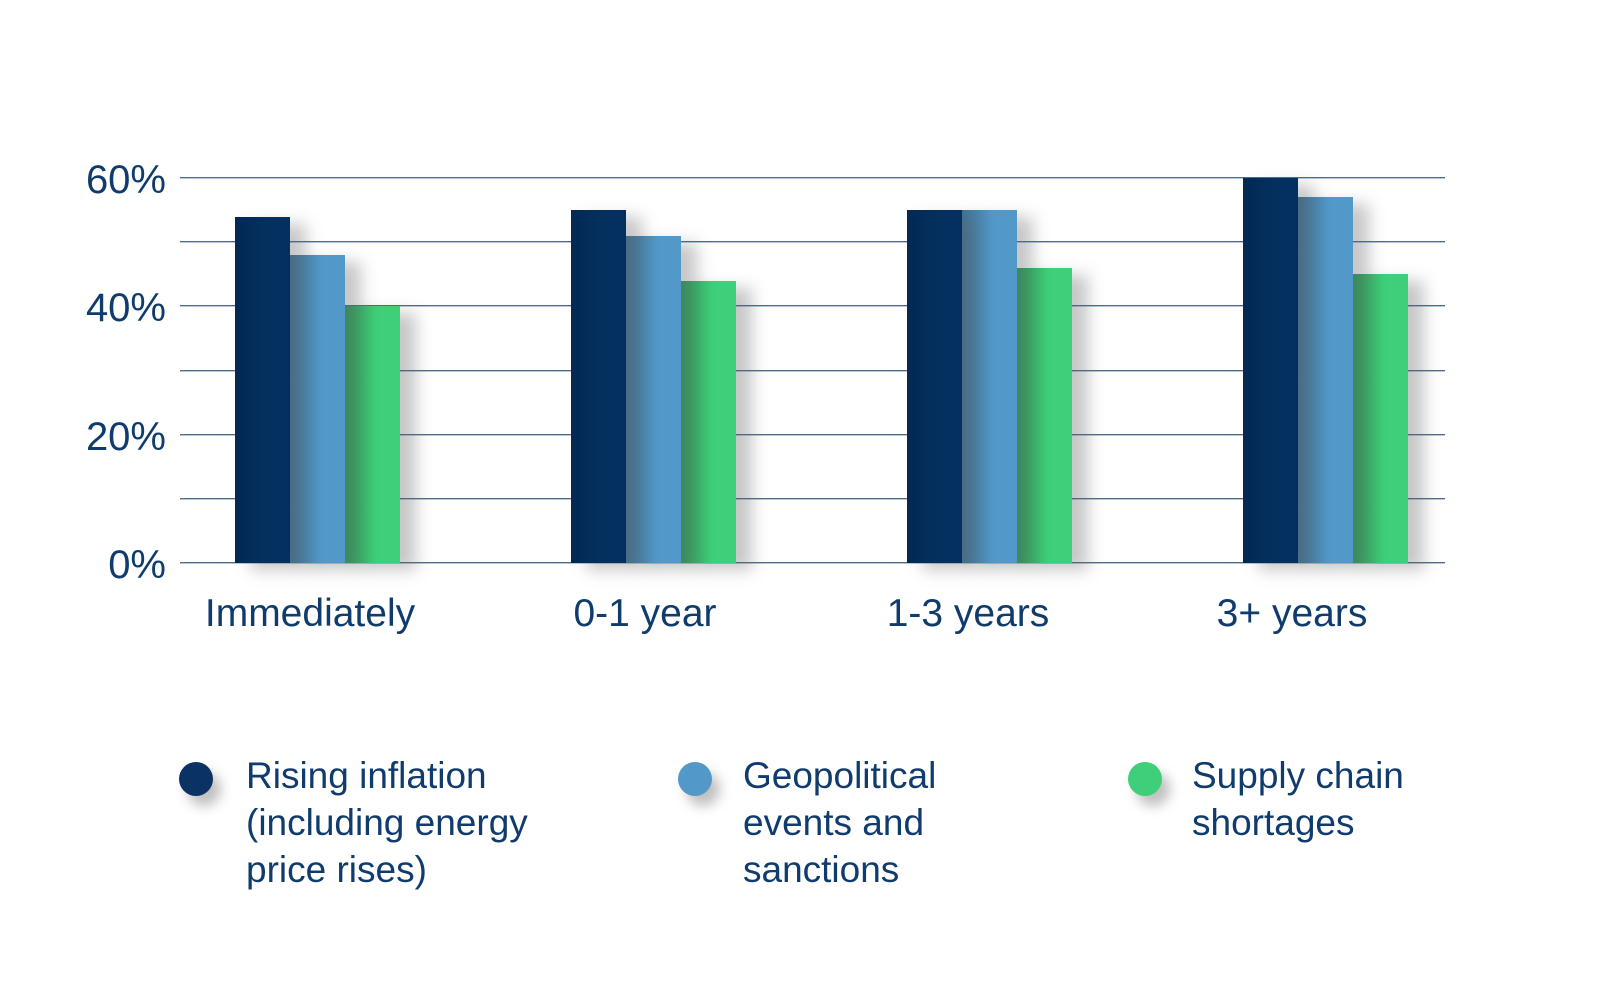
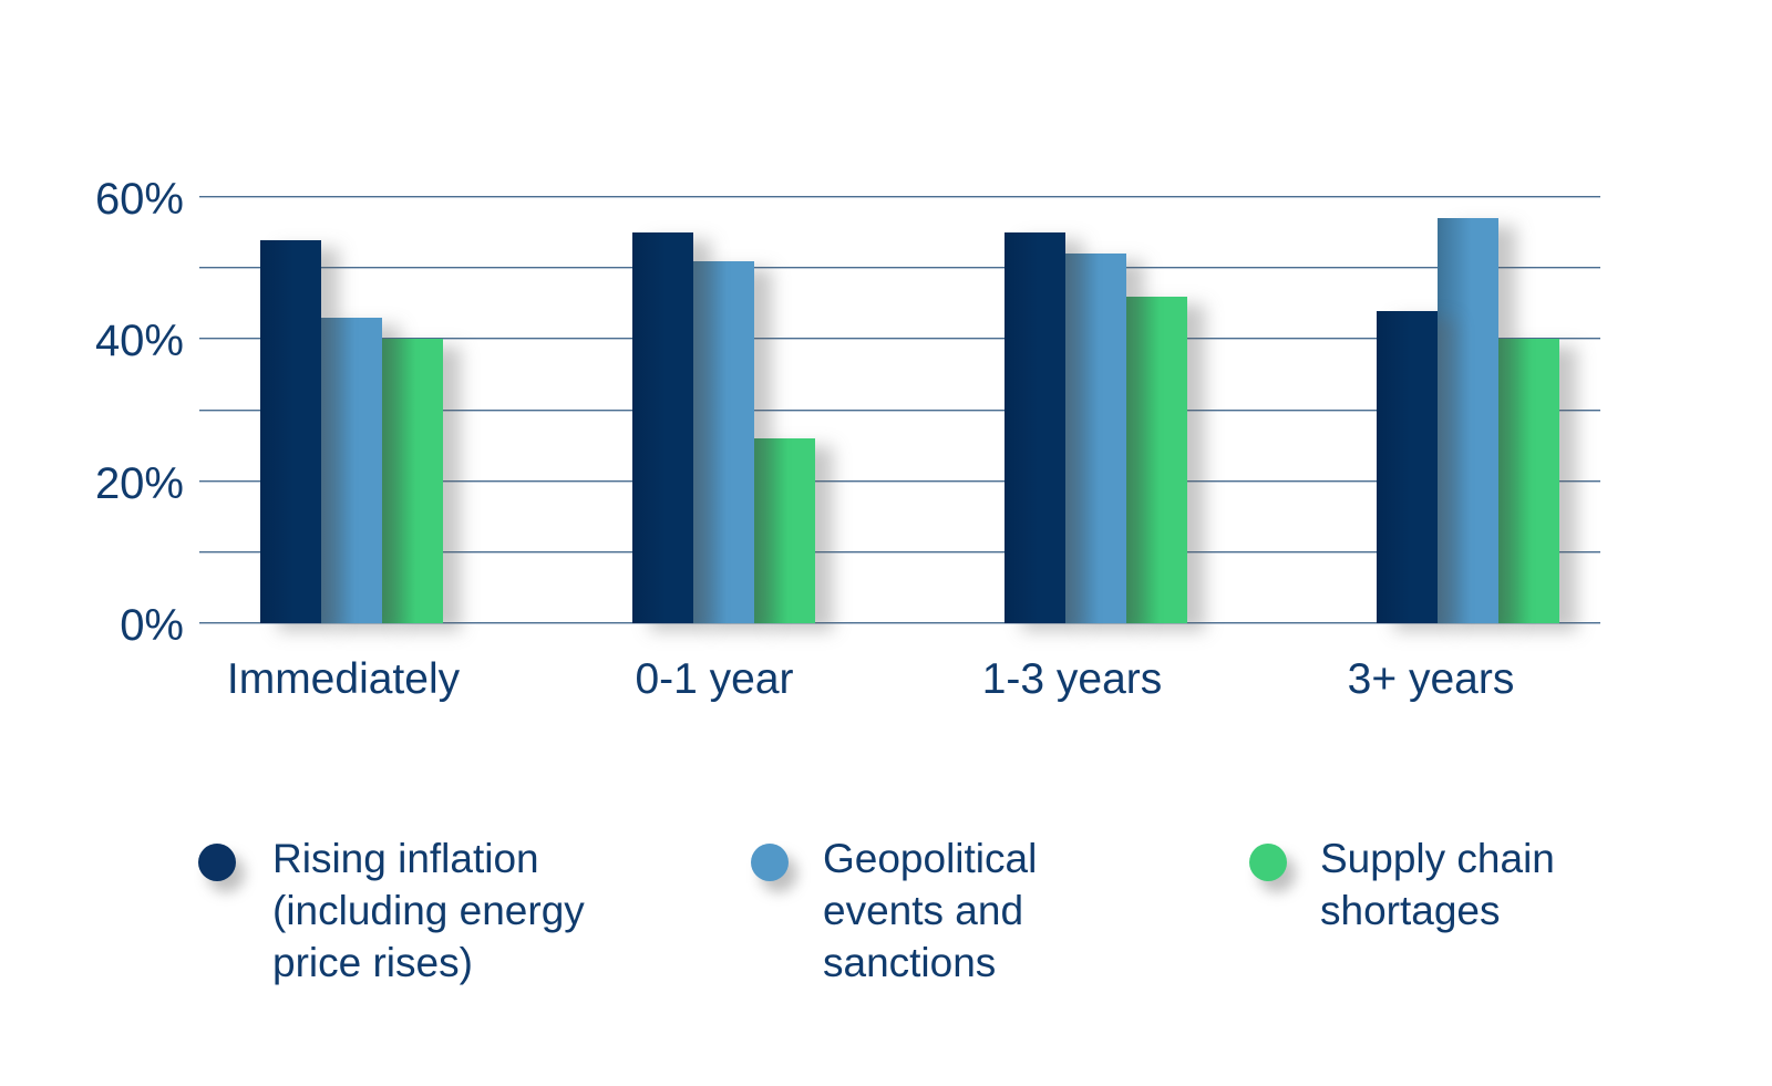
Geopolitical events and sanctions/Immediately: 48% -> 43%
Supply chain shortages/0-1 year: 44% -> 26%
Geopolitical events and sanctions/1-3 years: 55% -> 52%
Rising inflation (including energy price rises)/3+ years: 60% -> 44%
Supply chain shortages/3+ years: 45% -> 40%
